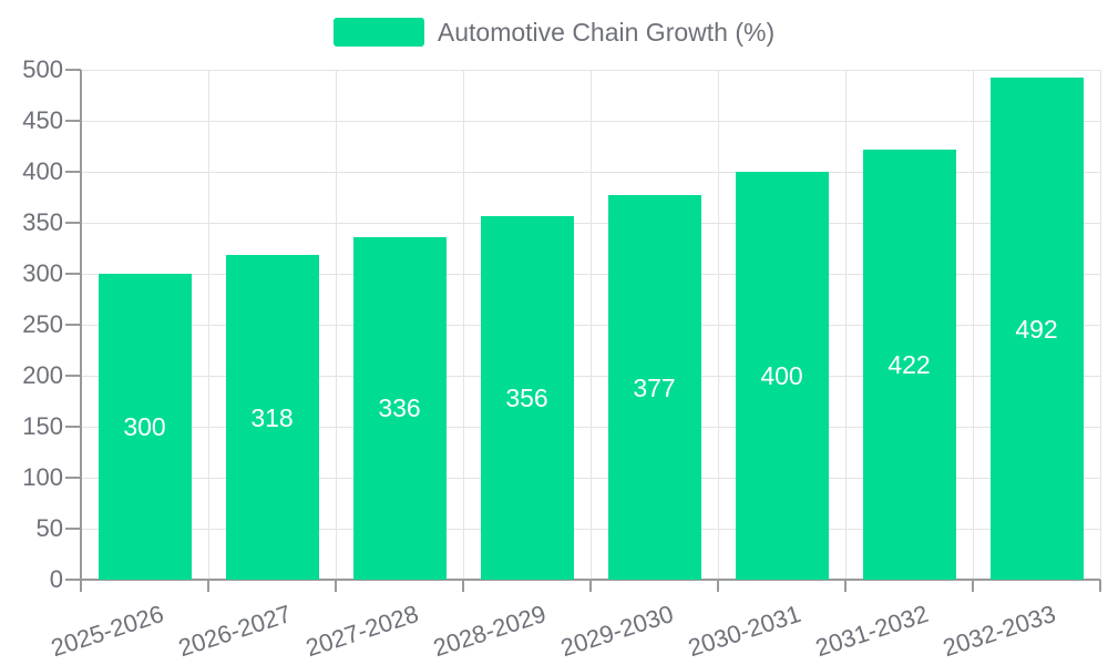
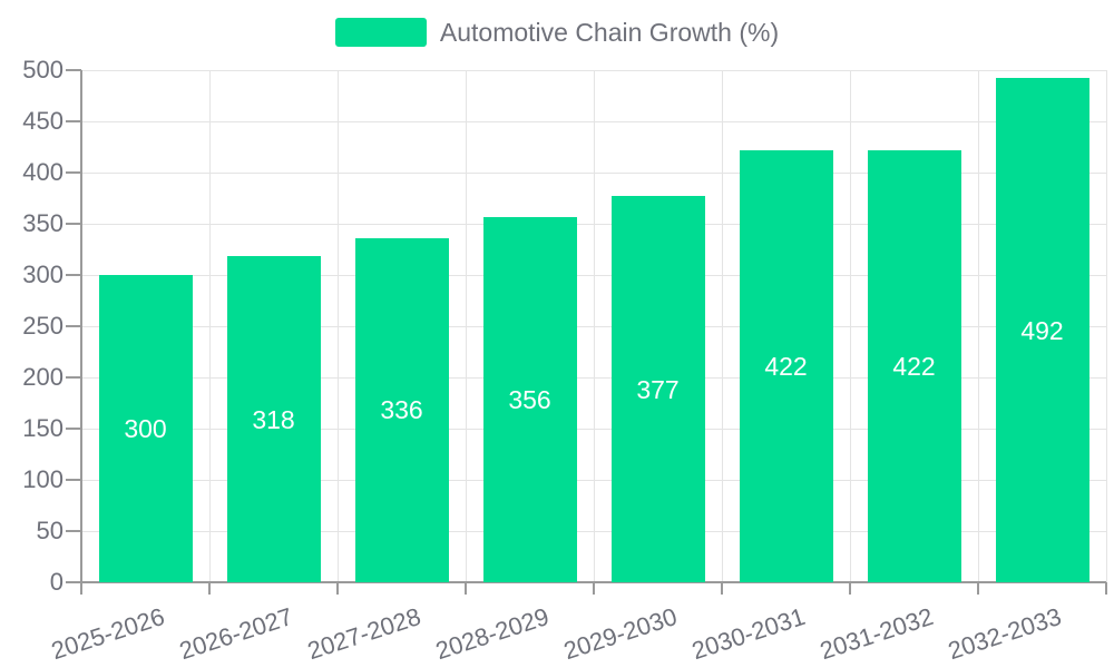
2030-2031: 400 -> 422
